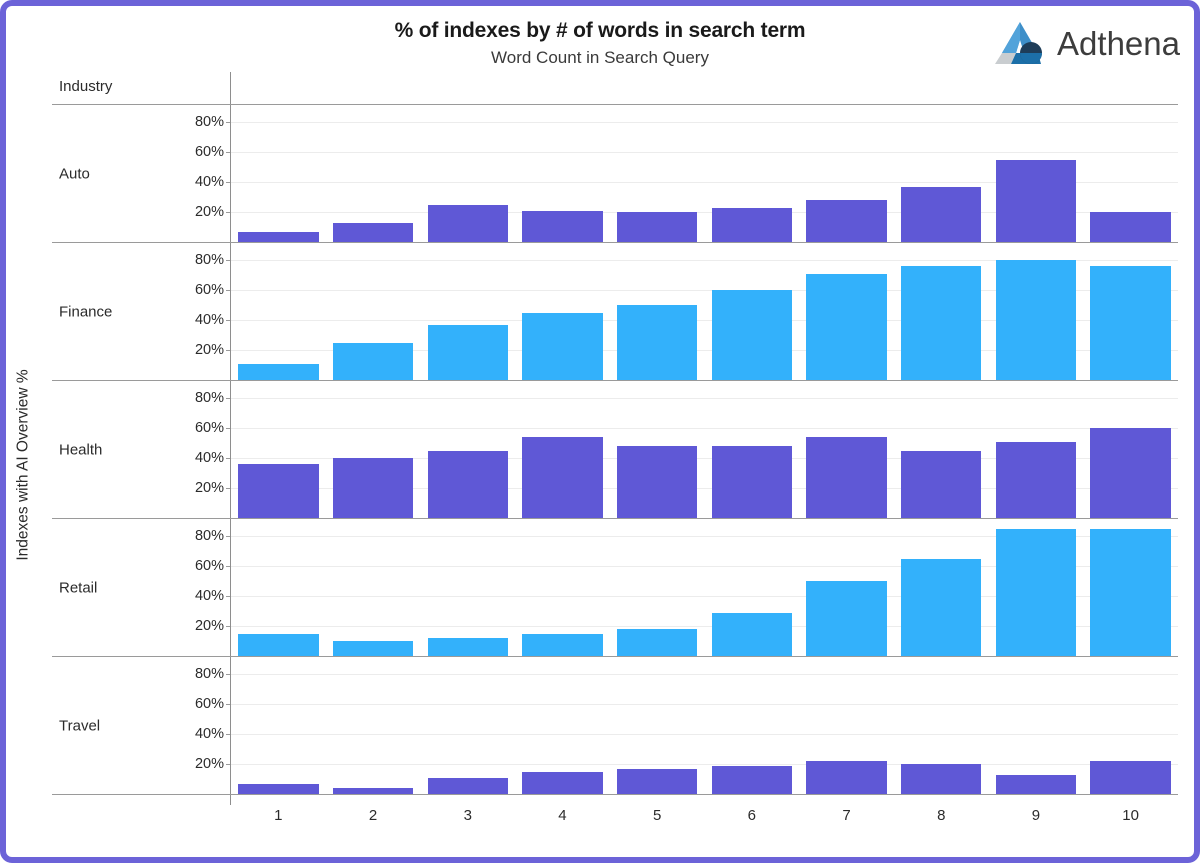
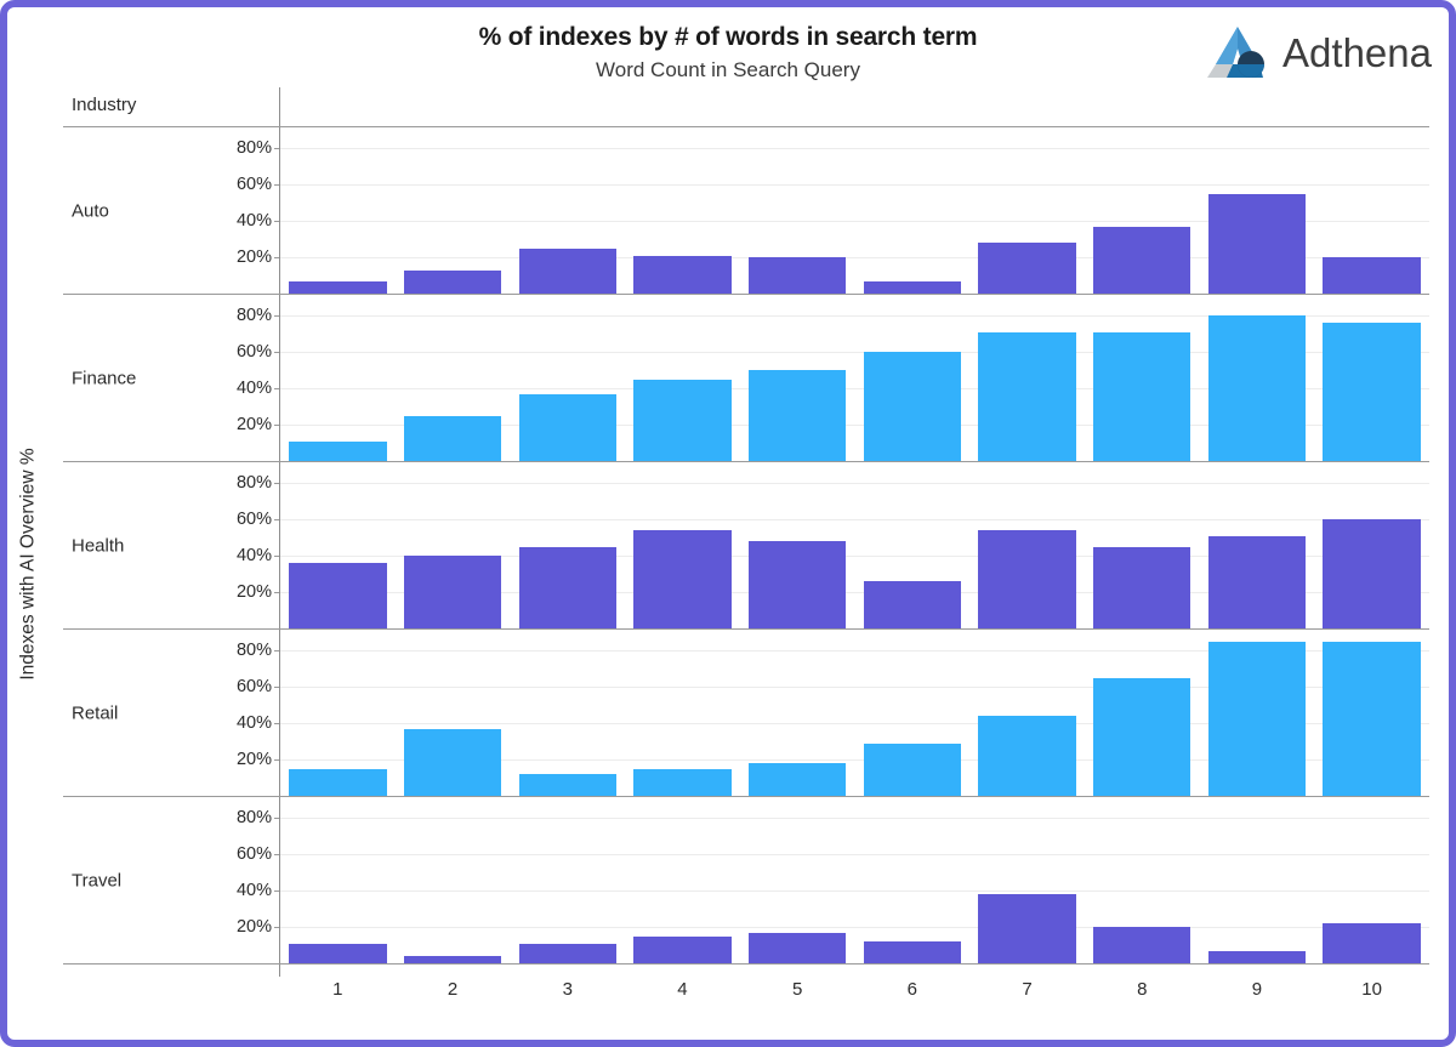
Travel/1: 7% -> 11%
Retail/2: 10% -> 37%
Auto/6: 23% -> 7%
Health/6: 48% -> 26%
Travel/6: 19% -> 12%
Retail/7: 50% -> 44%
Travel/7: 22% -> 38%
Finance/8: 76% -> 71%
Travel/9: 13% -> 7%
